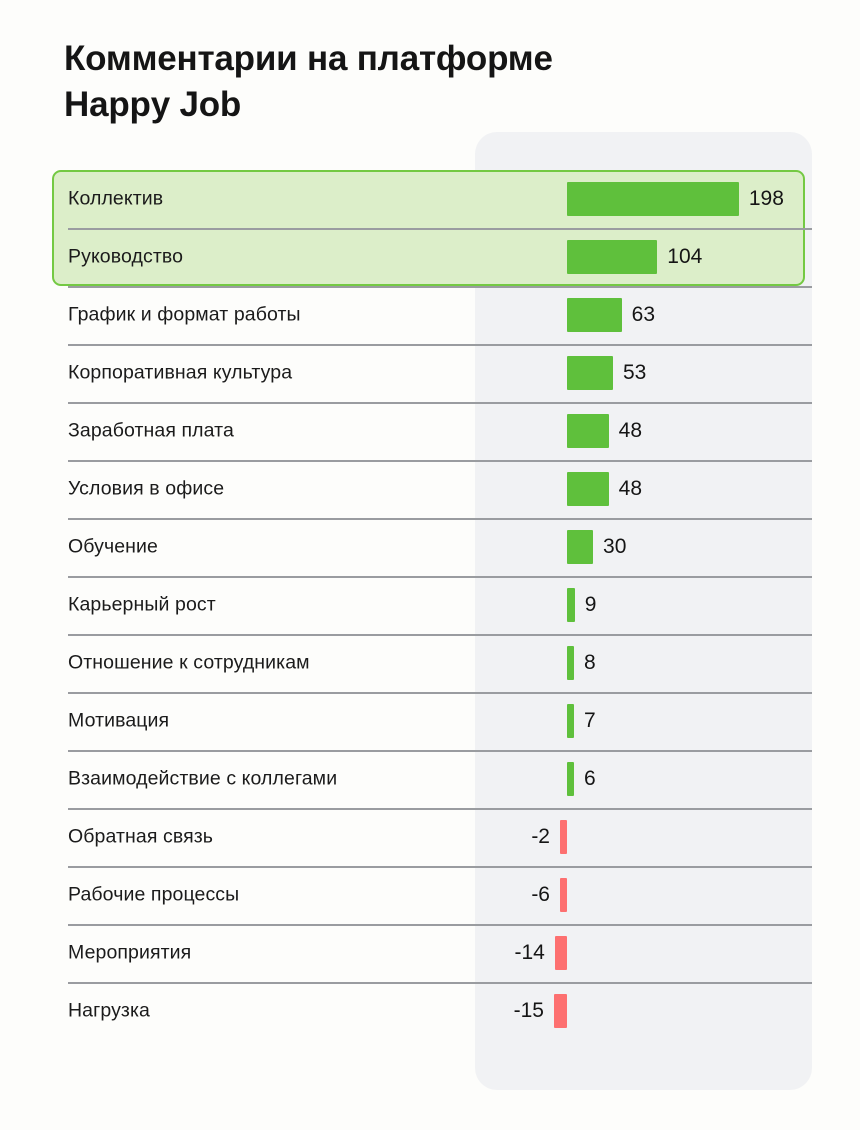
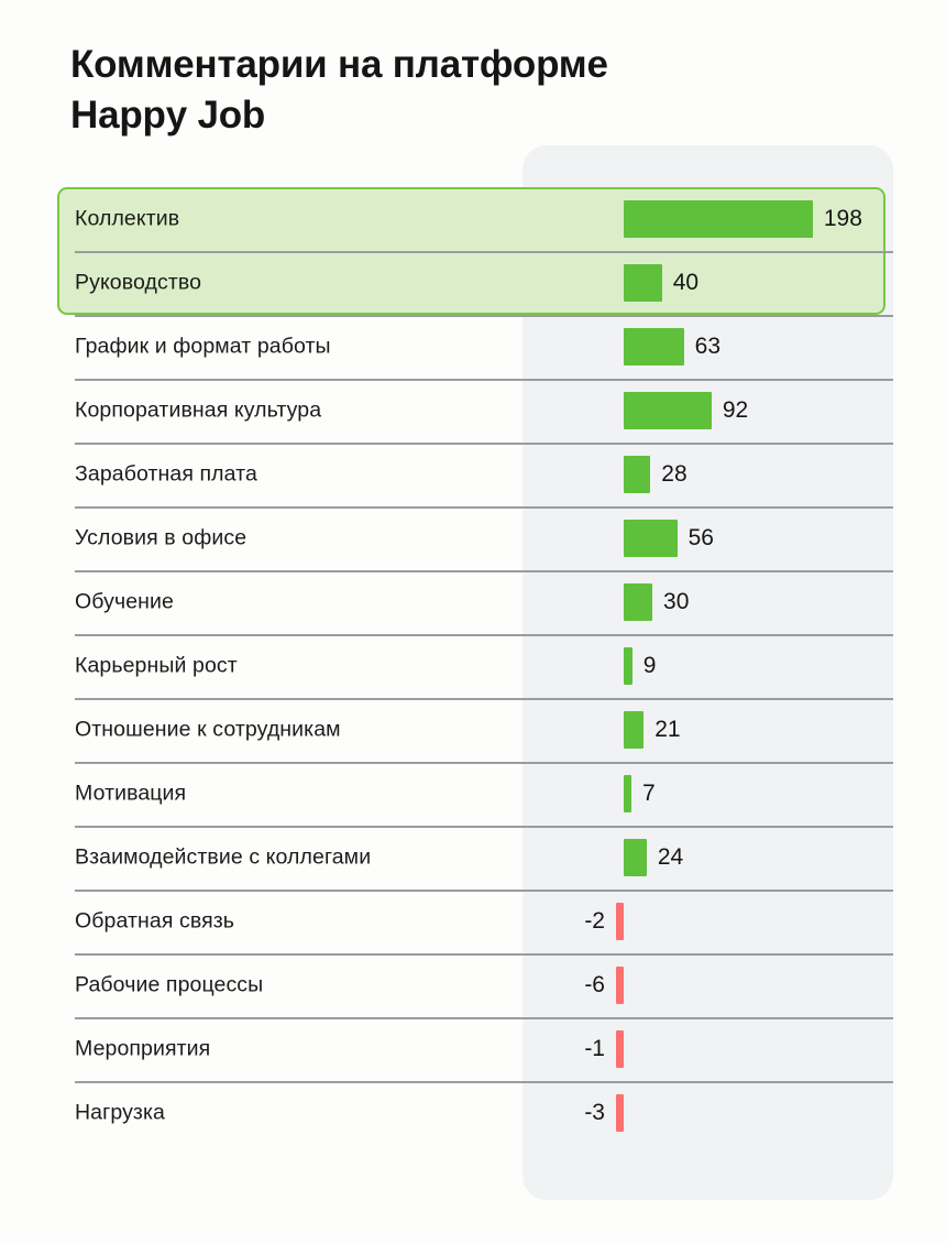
Руководство: 104 -> 40
Корпоративная культура: 53 -> 92
Заработная плата: 48 -> 28
Условия в офисе: 48 -> 56
Отношение к сотрудникам: 8 -> 21
Взаимодействие с коллегами: 6 -> 24
Мероприятия: -14 -> -1
Нагрузка: -15 -> -3
